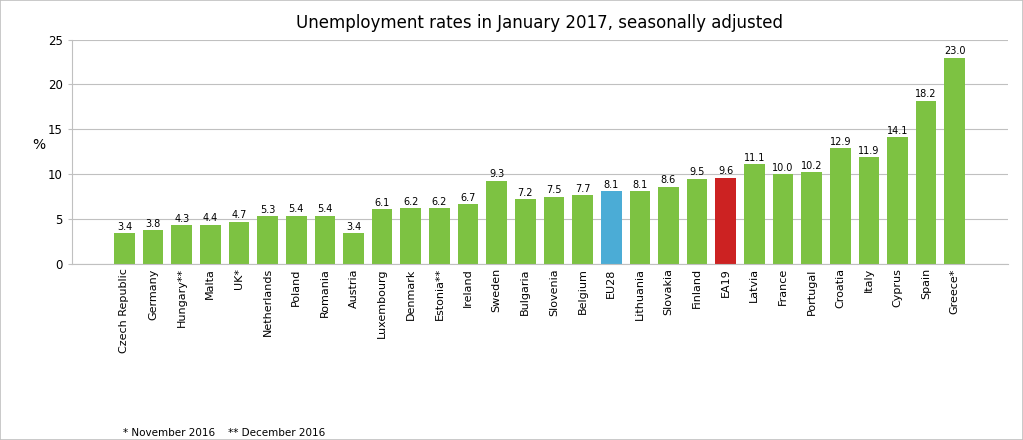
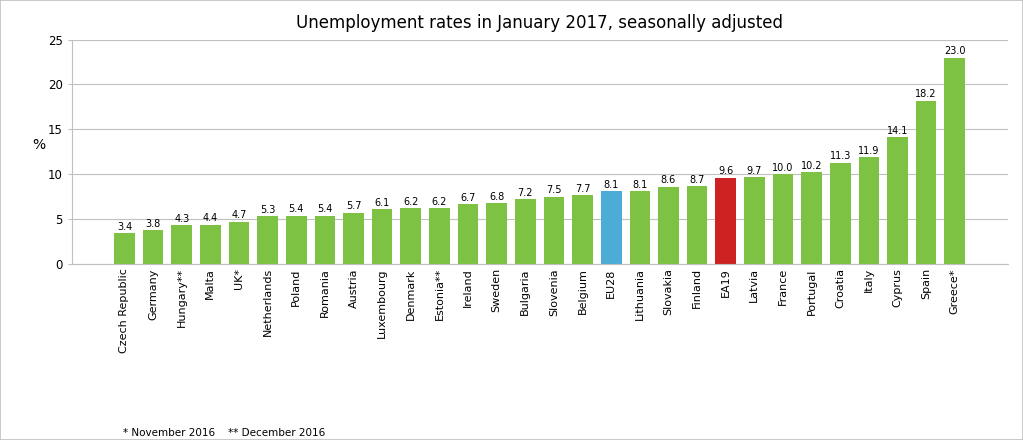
Austria: 3.4 -> 5.7
Sweden: 9.3 -> 6.8
Finland: 9.5 -> 8.7
Latvia: 11.1 -> 9.7
Croatia: 12.9 -> 11.3
